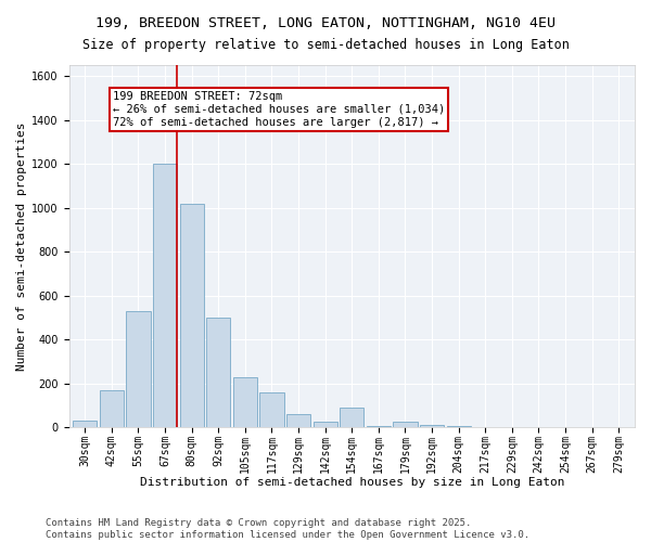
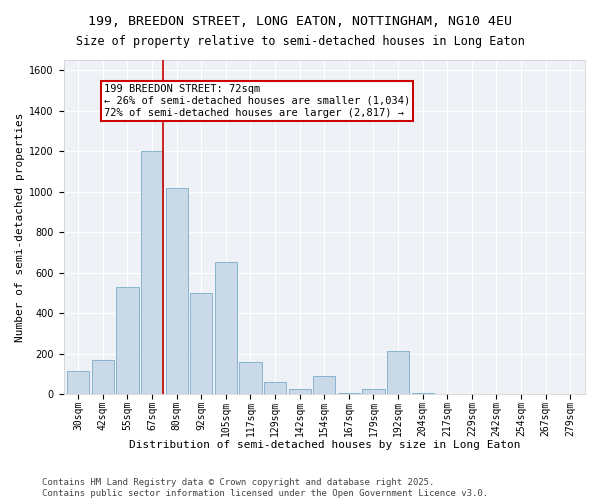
30sqm: 30 -> 115
105sqm: 230 -> 655
192sqm: 10 -> 215
